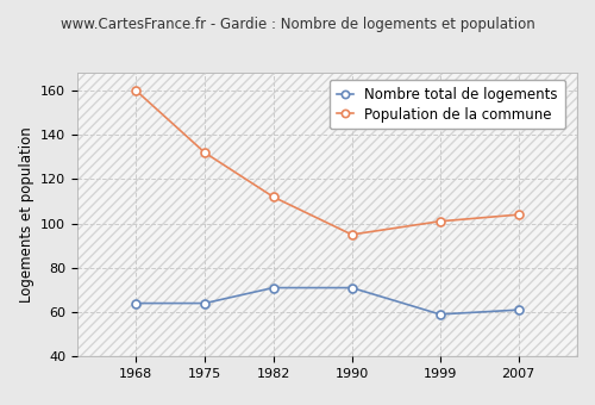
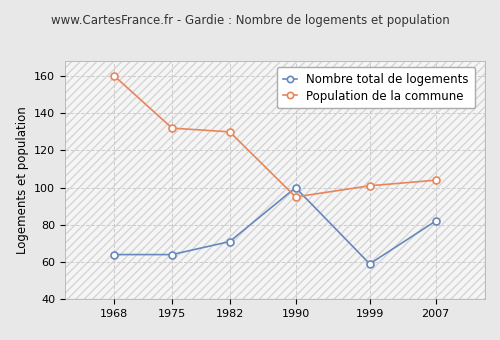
Population de la commune/1982: 112 -> 130
Nombre total de logements/1990: 71 -> 100
Nombre total de logements/2007: 61 -> 82
